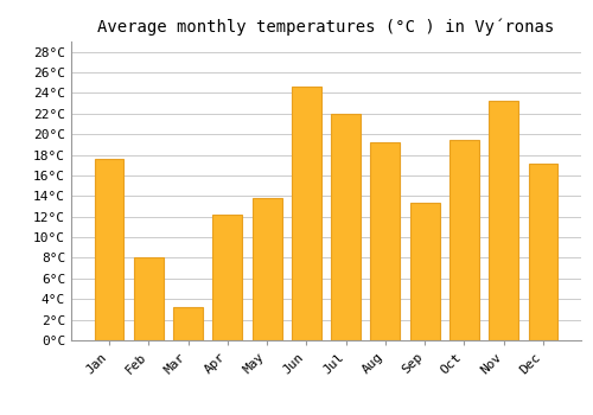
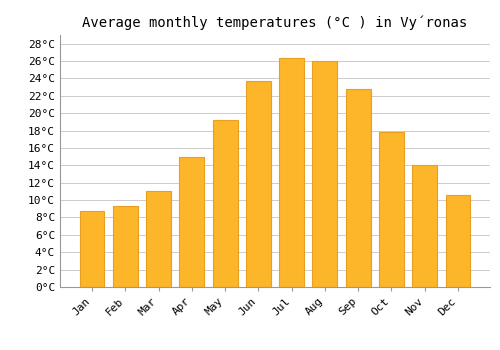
Jan: 17.6°C -> 8.8°C
Feb: 8.0°C -> 9.3°C
Mar: 3.2°C -> 11.0°C
Apr: 12.2°C -> 15.0°C
May: 13.8°C -> 19.2°C
Jun: 24.6°C -> 23.7°C
Jul: 22.0°C -> 26.4°C
Aug: 19.2°C -> 26.0°C
Sep: 13.4°C -> 22.8°C
Oct: 19.4°C -> 17.8°C
Nov: 23.2°C -> 14.0°C
Dec: 17.2°C -> 10.6°C
